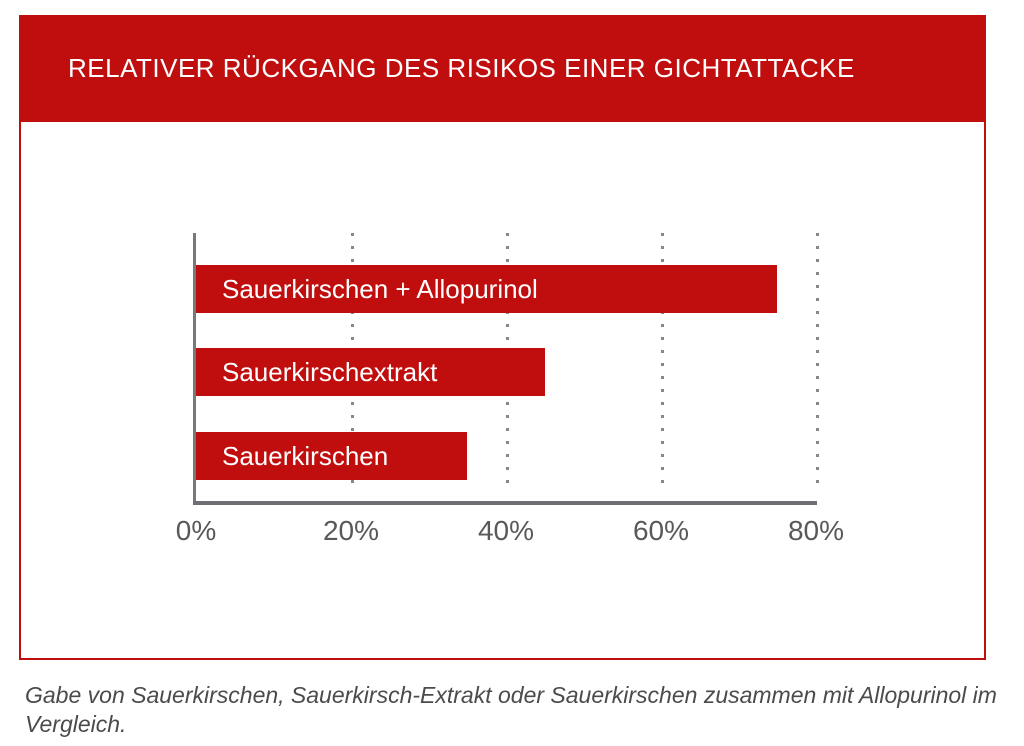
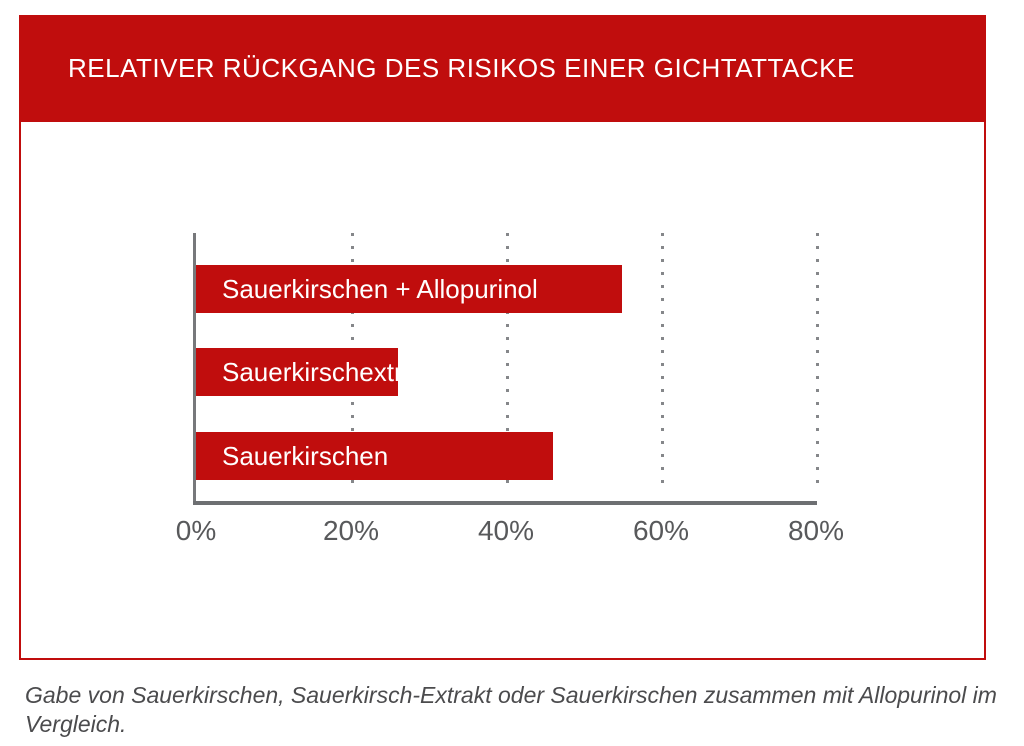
Sauerkirschen + Allopurinol: 75% -> 55%
Sauerkirschextrakt: 45% -> 26%
Sauerkirschen: 35% -> 46%
